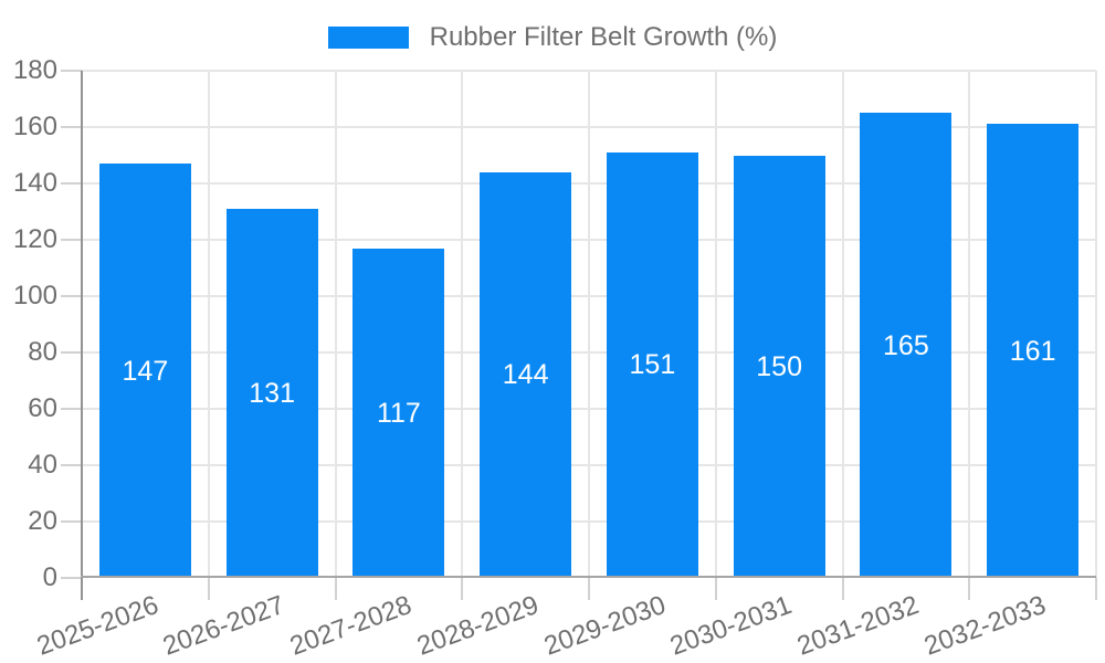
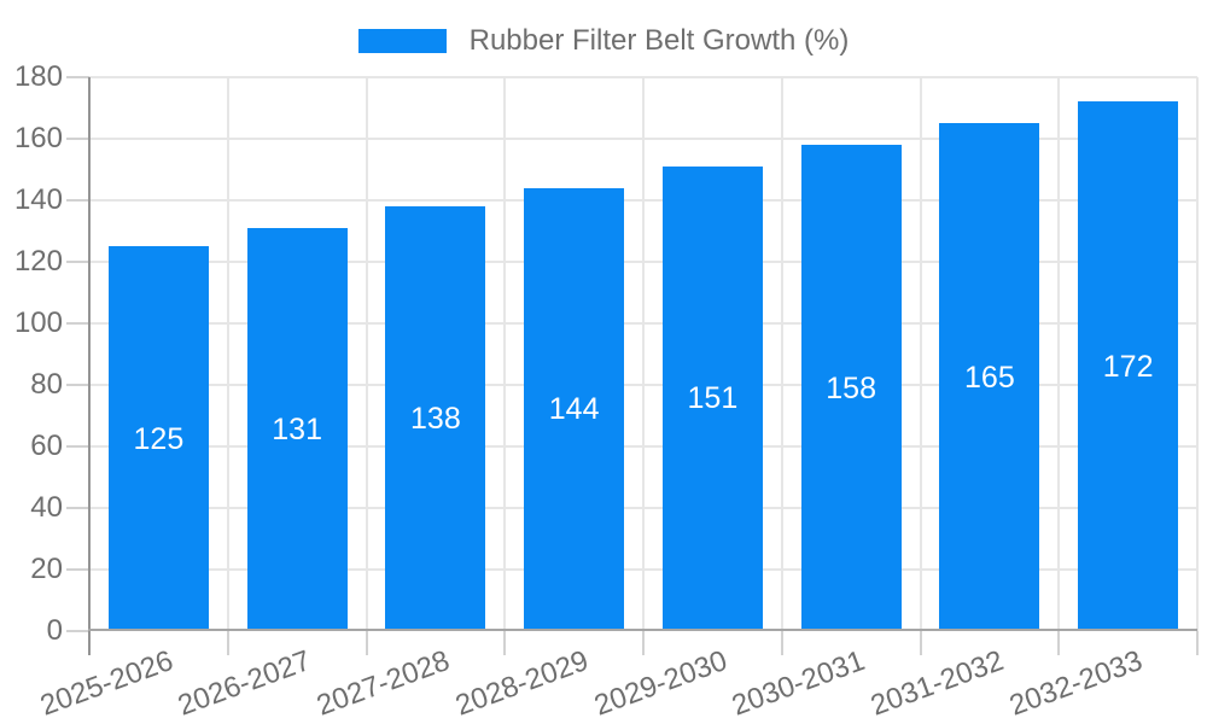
2025-2026: 147 -> 125
2027-2028: 117 -> 138
2030-2031: 150 -> 158
2032-2033: 161 -> 172
